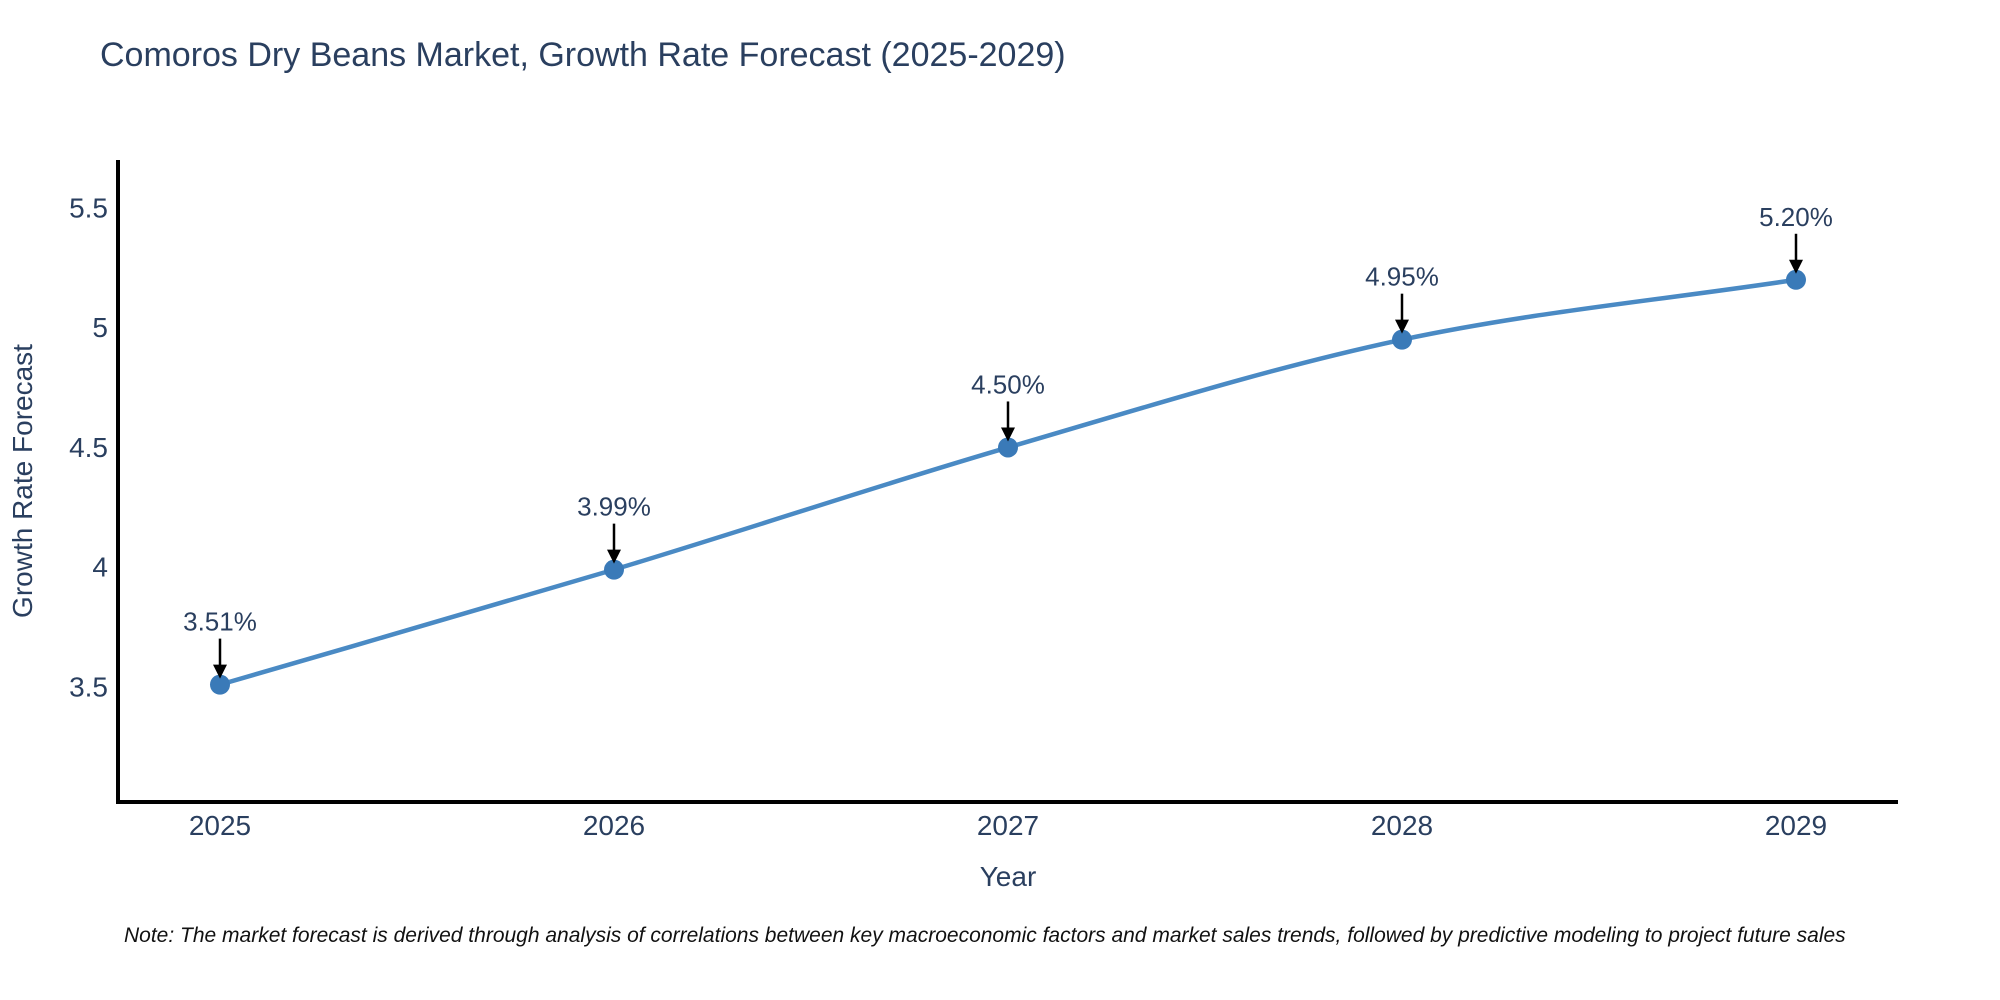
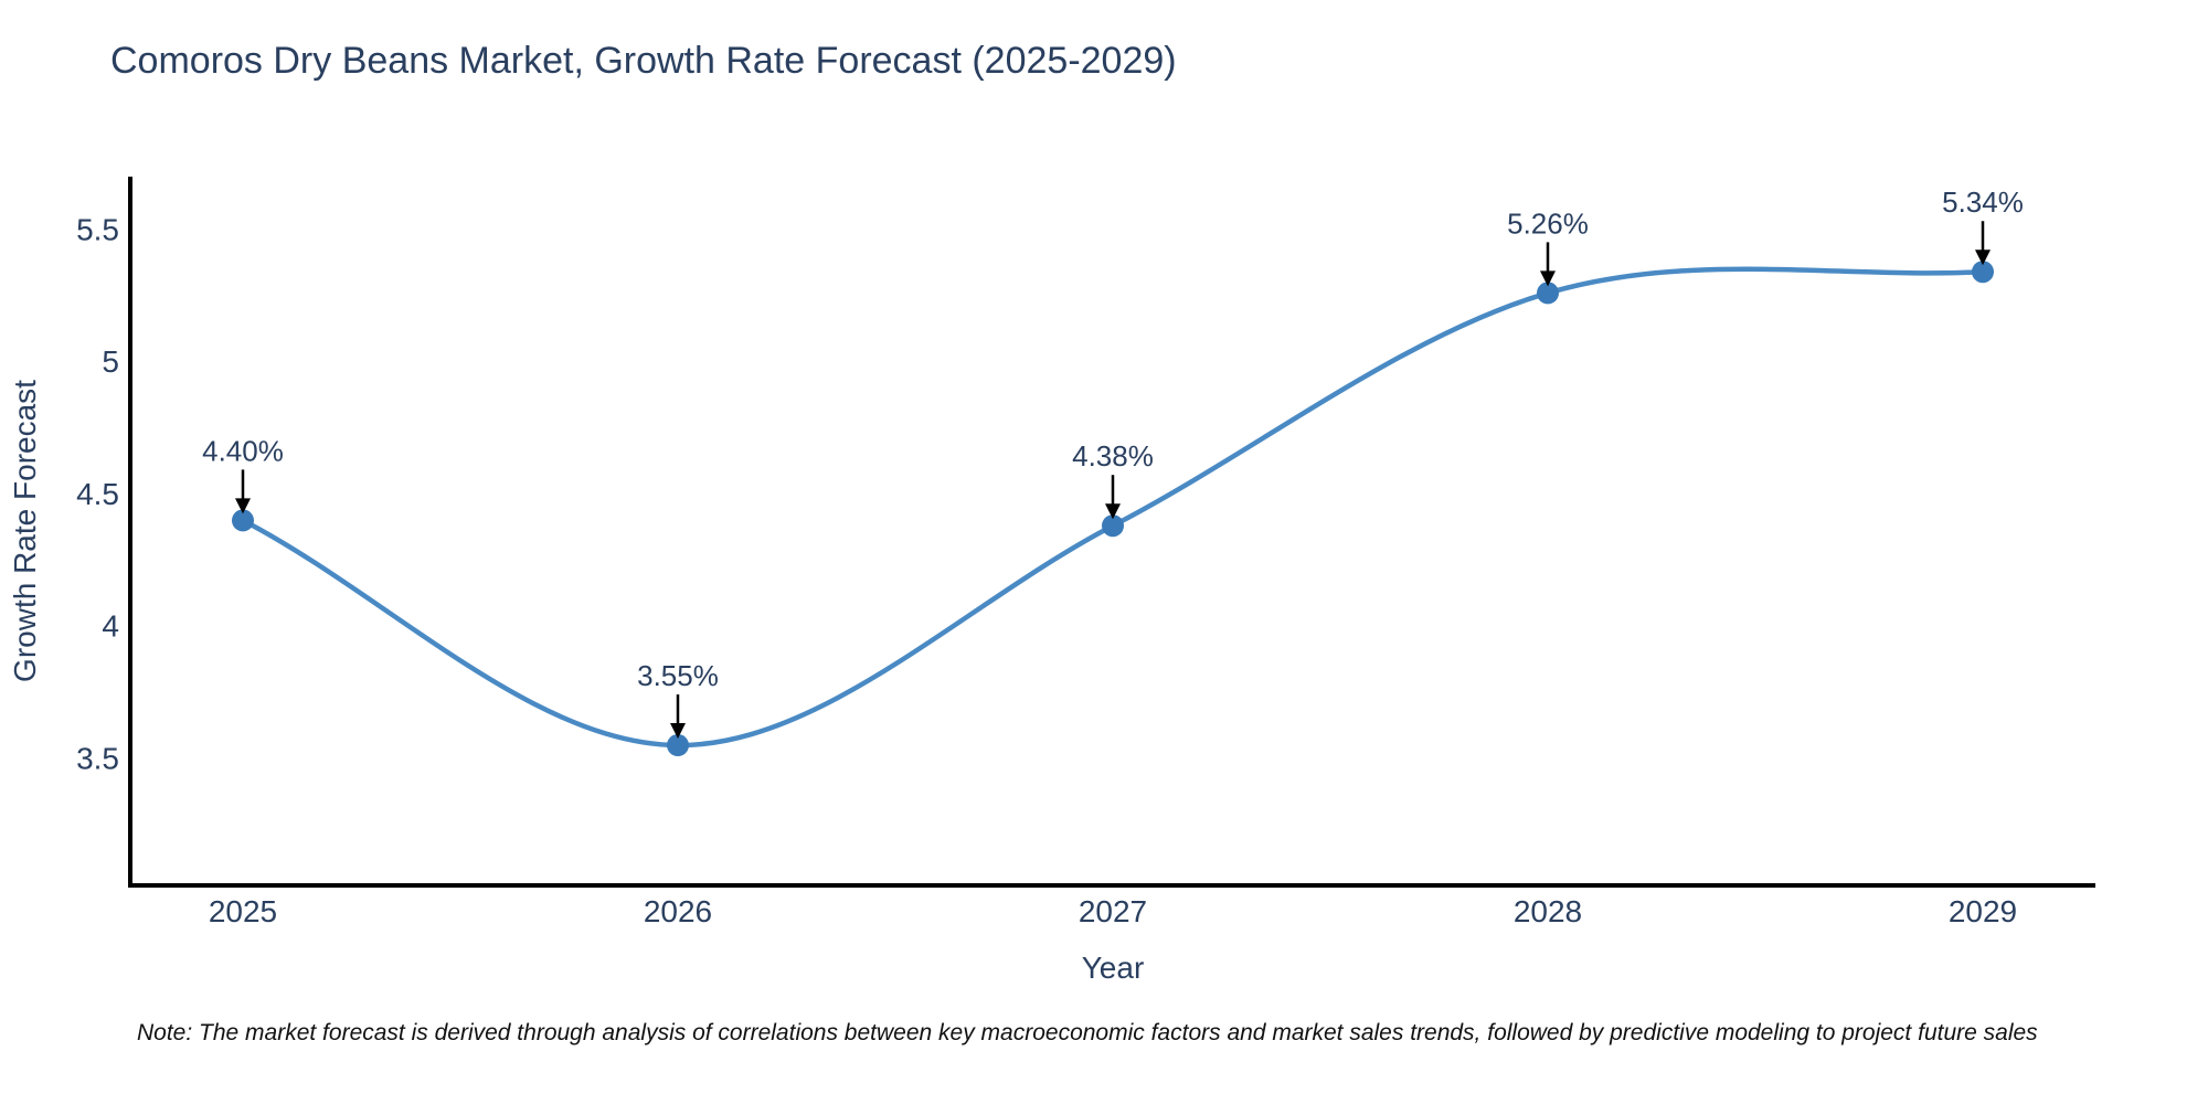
2025: 3.51% -> 4.40%
2026: 3.99% -> 3.55%
2027: 4.50% -> 4.38%
2028: 4.95% -> 5.26%
2029: 5.20% -> 5.34%
